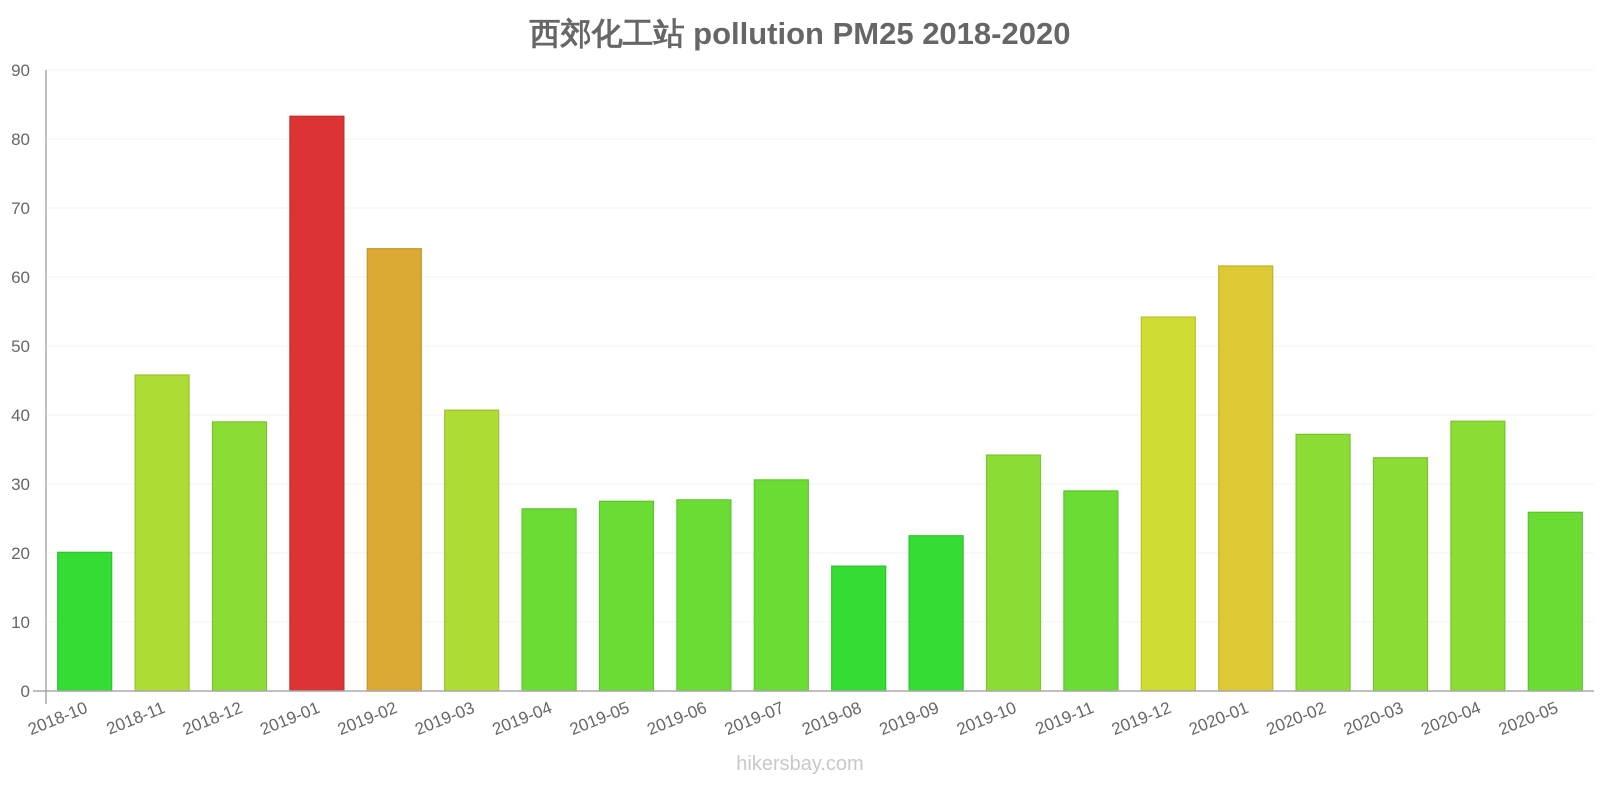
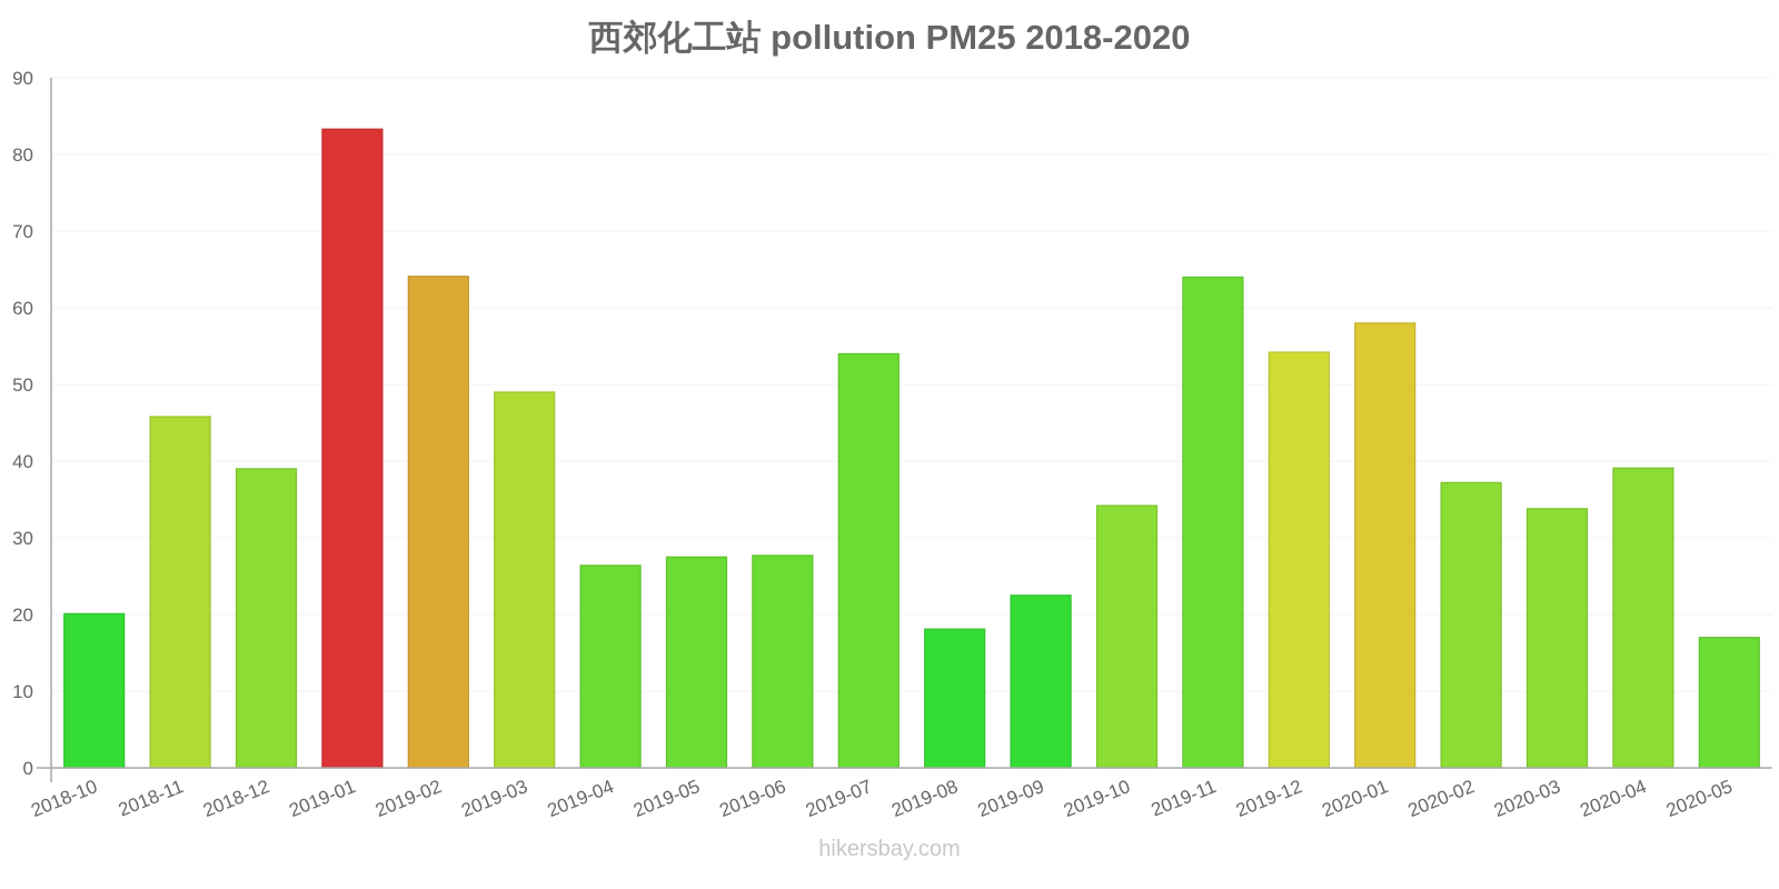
2019-03: 41 -> 49
2019-07: 31 -> 54
2019-11: 29 -> 64
2020-01: 62 -> 58
2020-05: 26 -> 17
